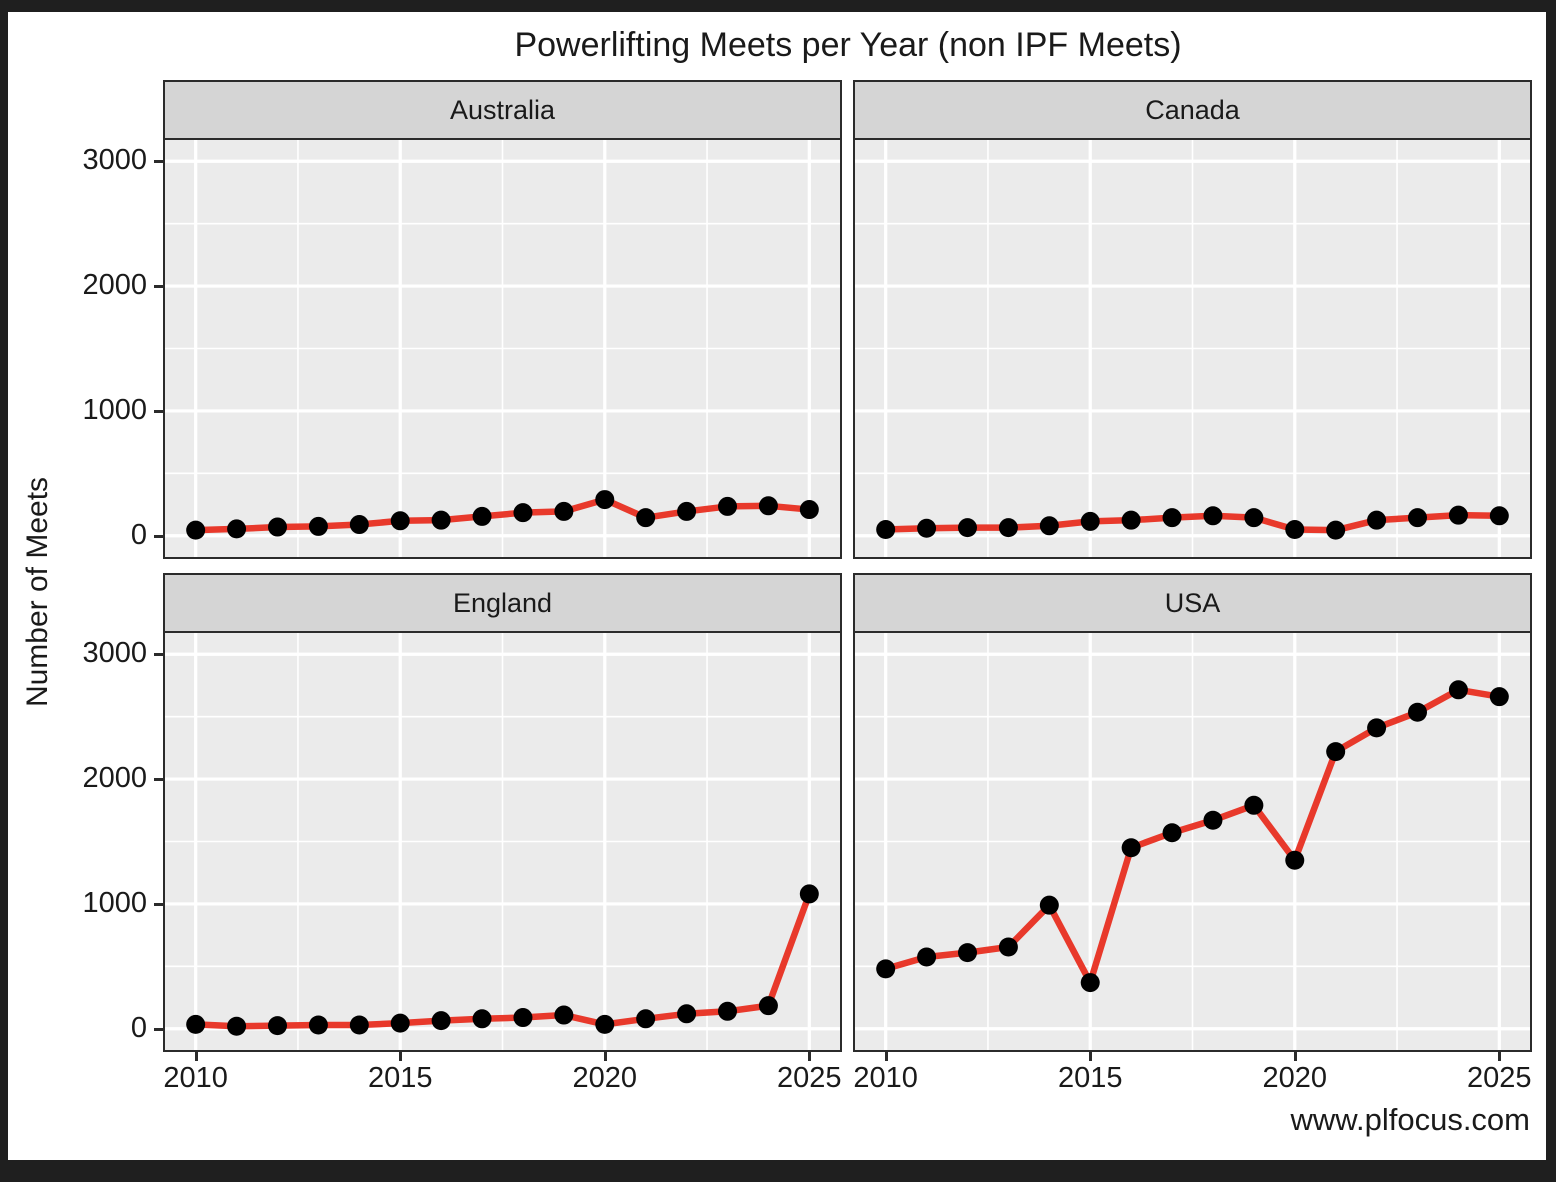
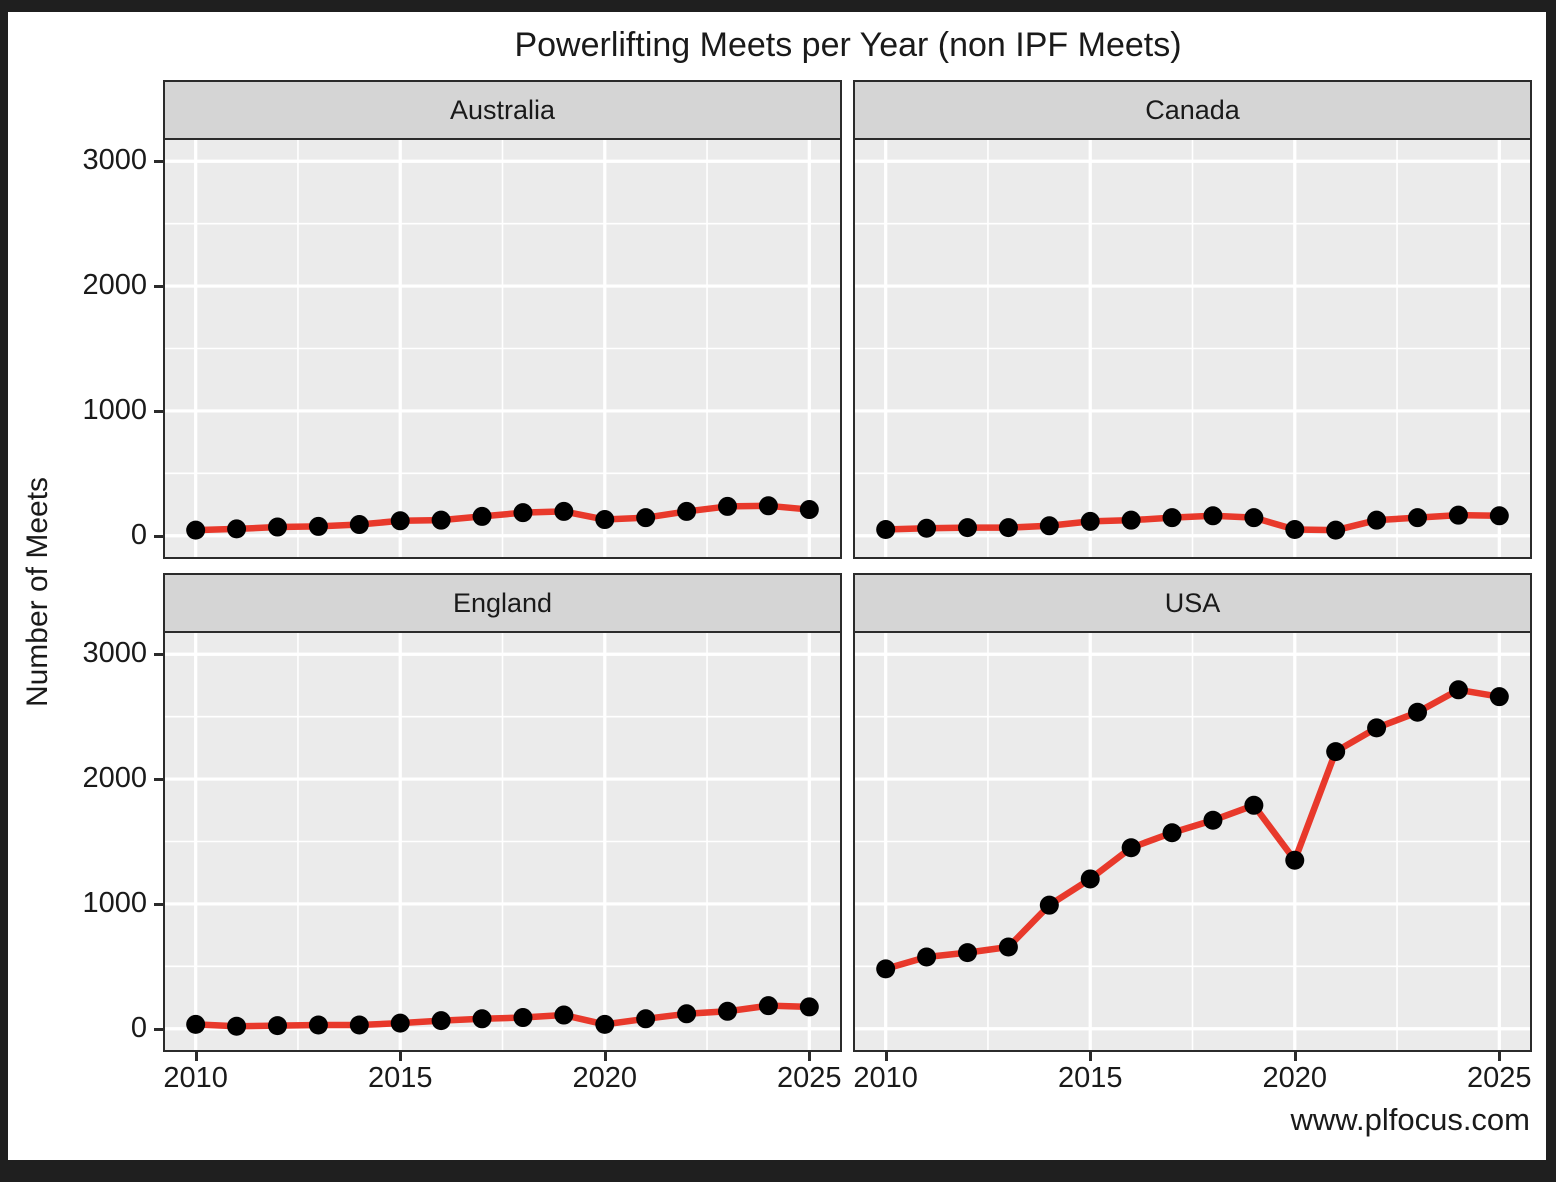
USA/2015: 370 -> 1200
Australia/2020: 290 -> 130
England/2025: 1080 -> 180
